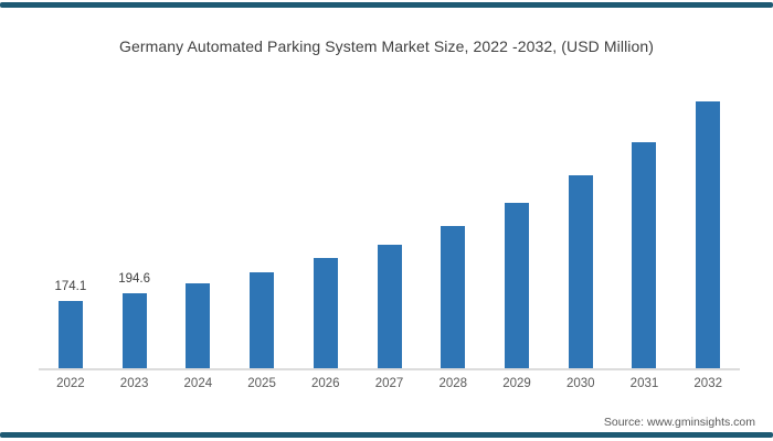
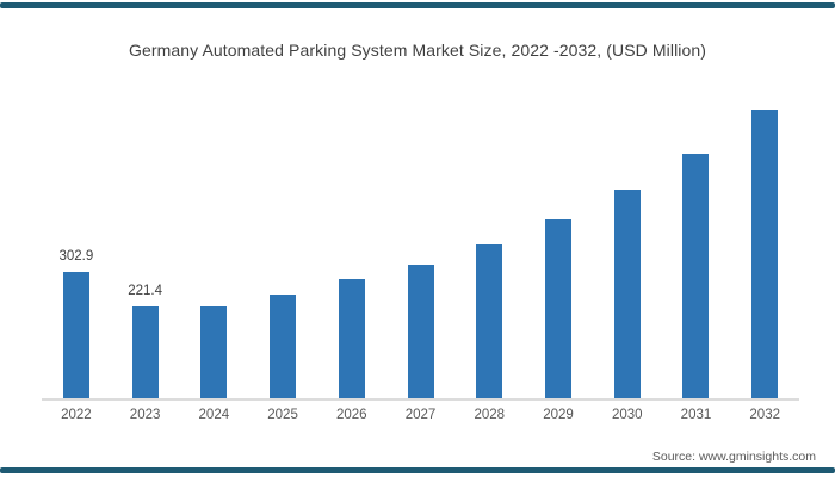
2022: 174.1 -> 302.9
2023: 194.6 -> 221.4
